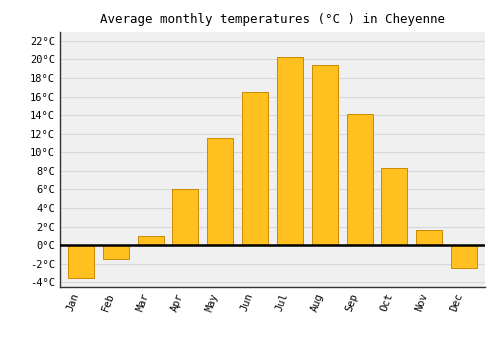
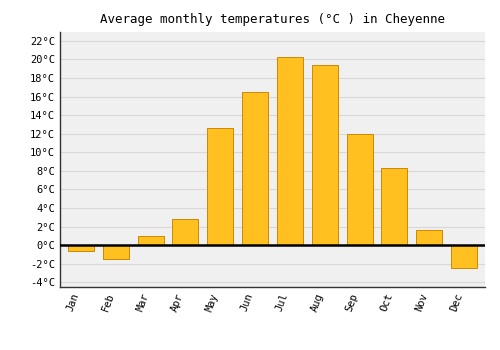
Jan: -3.5°C -> -0.6°C
Apr: 6.0°C -> 2.8°C
May: 11.5°C -> 12.6°C
Sep: 14.1°C -> 12.0°C
